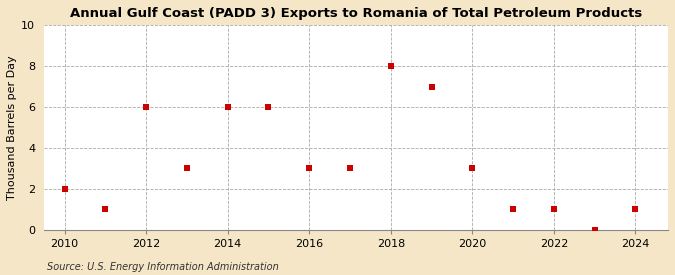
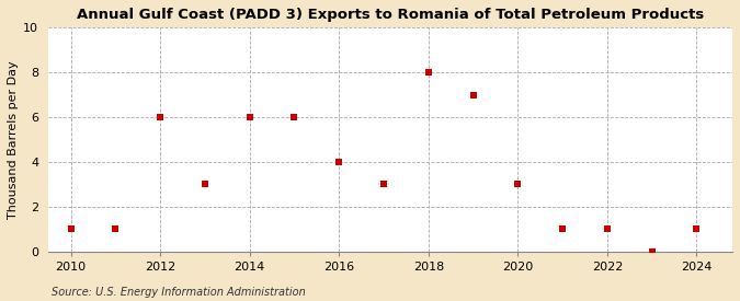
2010: 2 -> 1
2016: 3 -> 4
